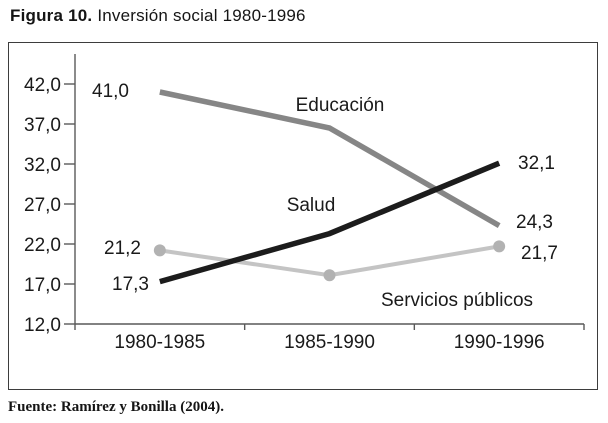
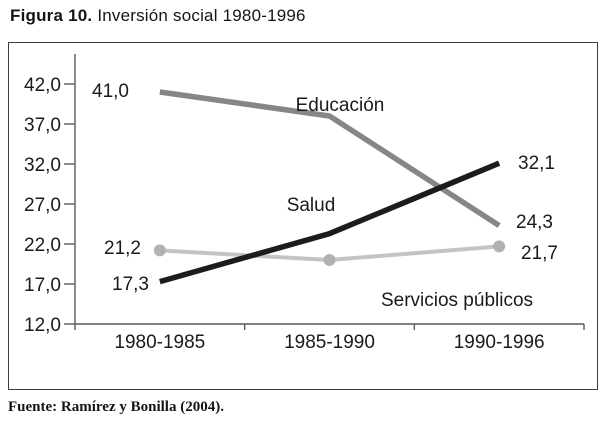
Educación/1985-1990: 36 -> 38
Servicios públicos/1985-1990: 18 -> 20
